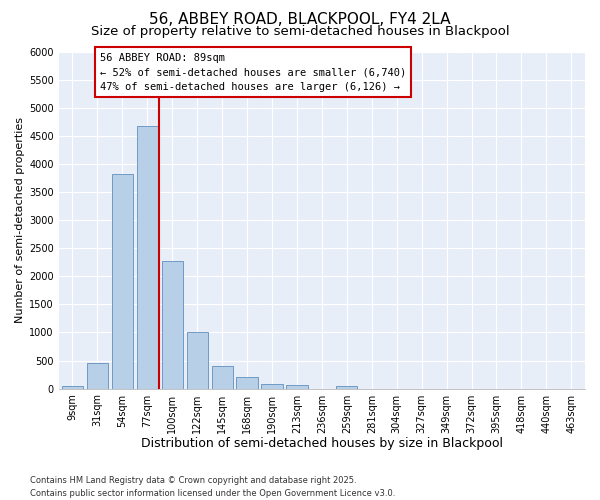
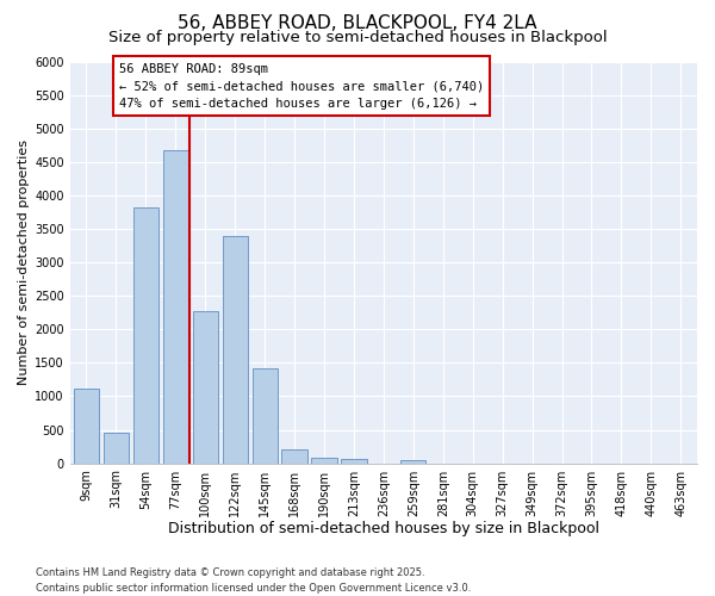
9sqm: 60 -> 1120
122sqm: 1000 -> 3400
145sqm: 410 -> 1420
